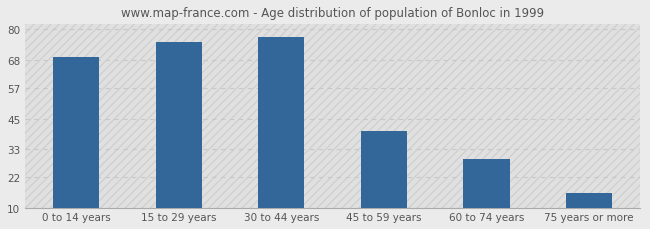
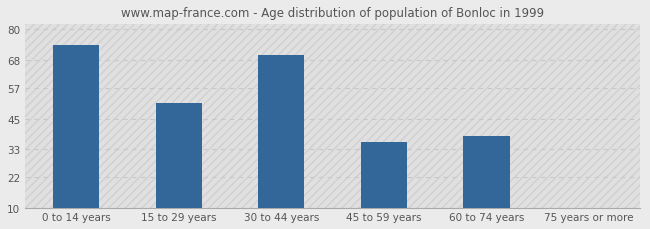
0 to 14 years: 69 -> 74
15 to 29 years: 75 -> 51
30 to 44 years: 77 -> 70
45 to 59 years: 40 -> 36
60 to 74 years: 29 -> 38
75 years or more: 16 -> 10
